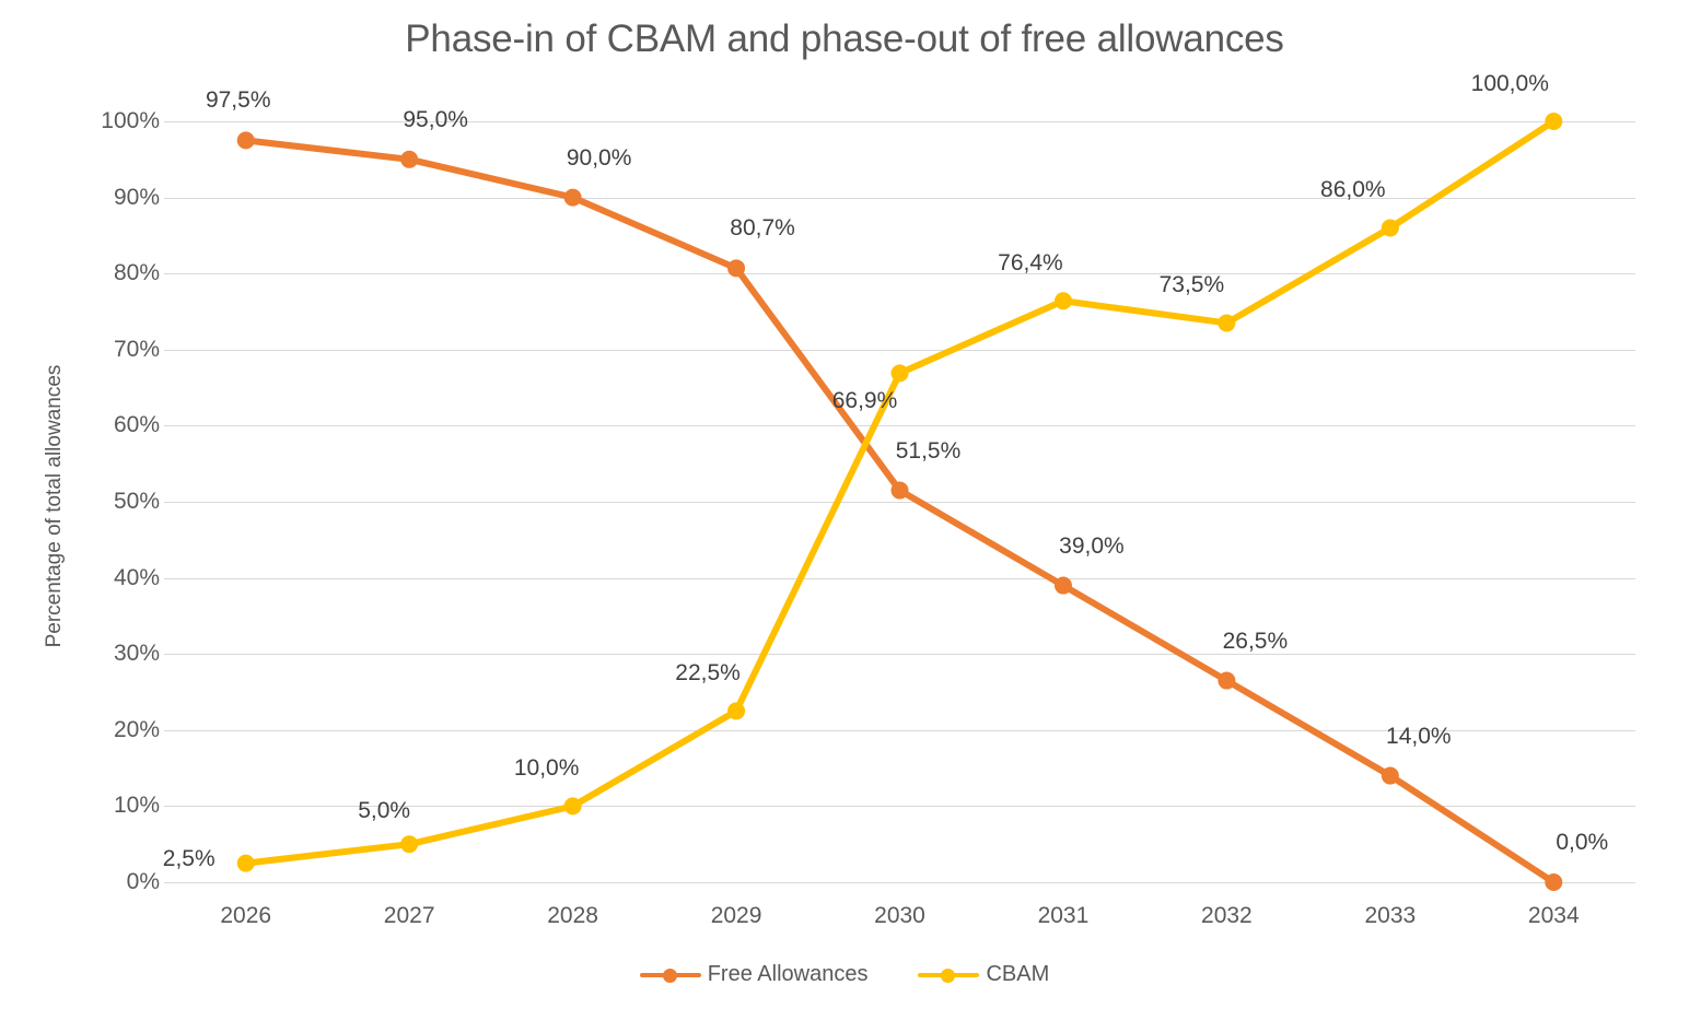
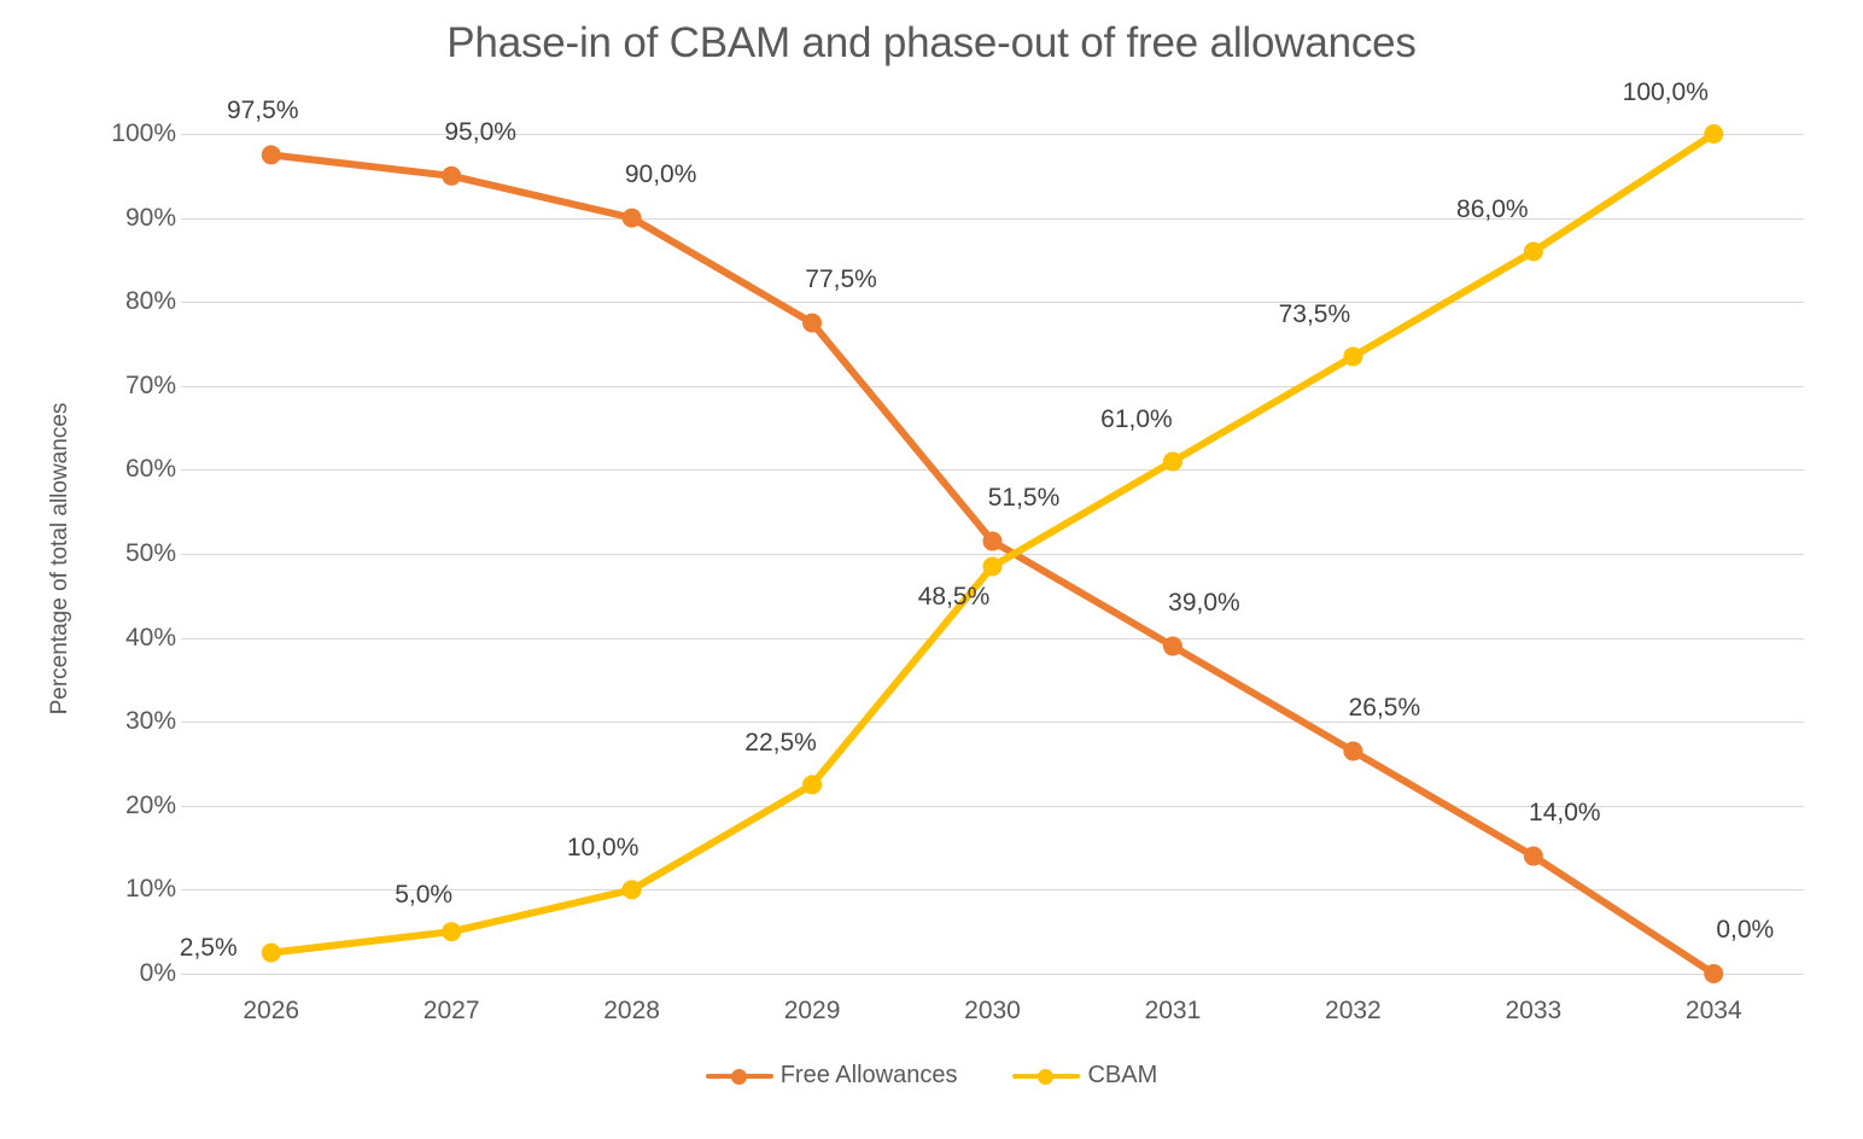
Free Allowances/2029: 80,7% -> 77,5%
CBAM/2030: 66,9% -> 48,5%
CBAM/2031: 76,4% -> 61,0%
